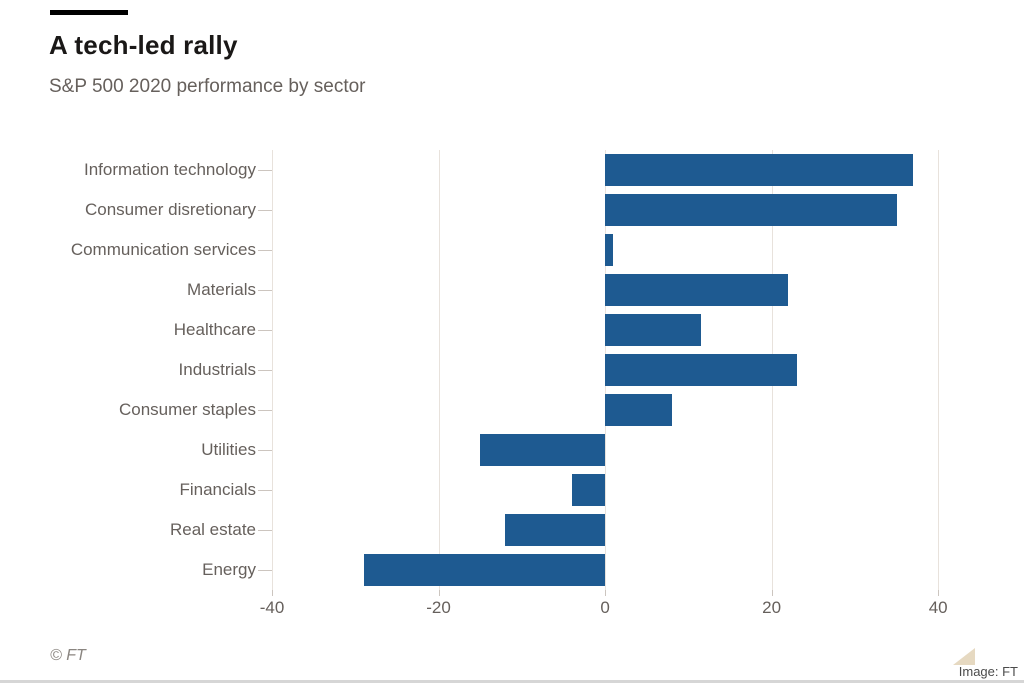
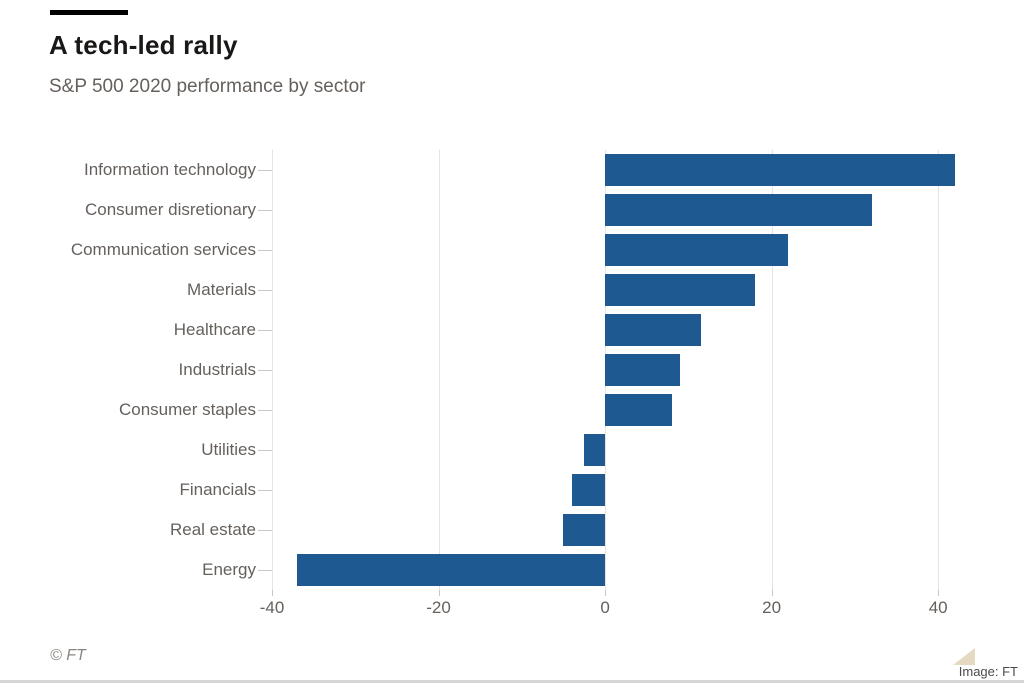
Information technology: 37 -> 42
Consumer disretionary: 35 -> 32
Communication services: 1 -> 22
Materials: 22 -> 18
Industrials: 23 -> 9
Utilities: -15 -> -2
Real estate: -12 -> -5
Energy: -29 -> -37
